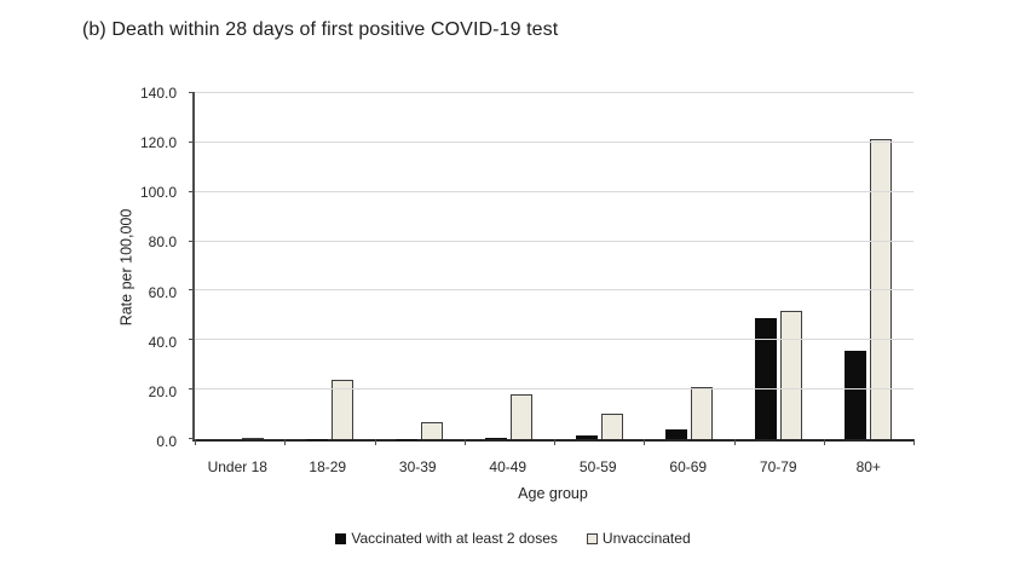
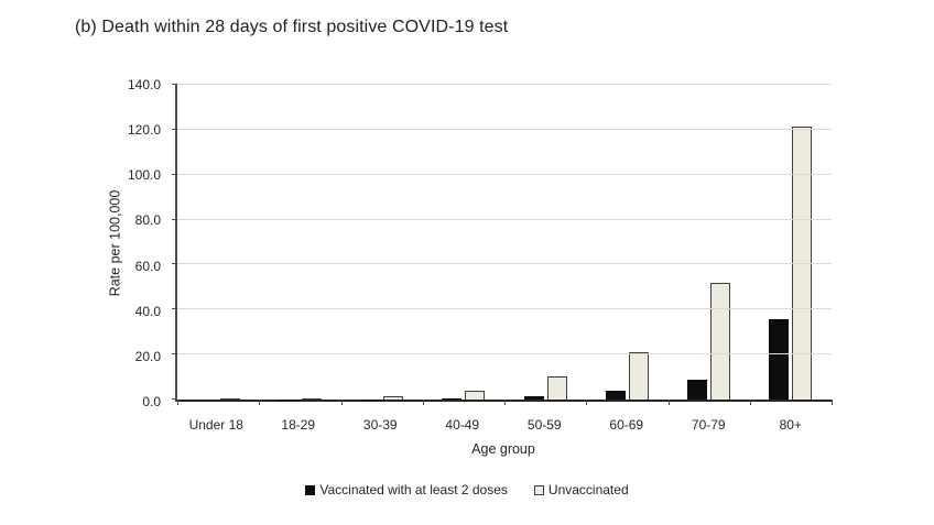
Unvaccinated/18-29: 24 -> 1
Unvaccinated/30-39: 7 -> 1
Unvaccinated/40-49: 18 -> 4
Vaccinated with at least 2 doses/70-79: 49 -> 9
